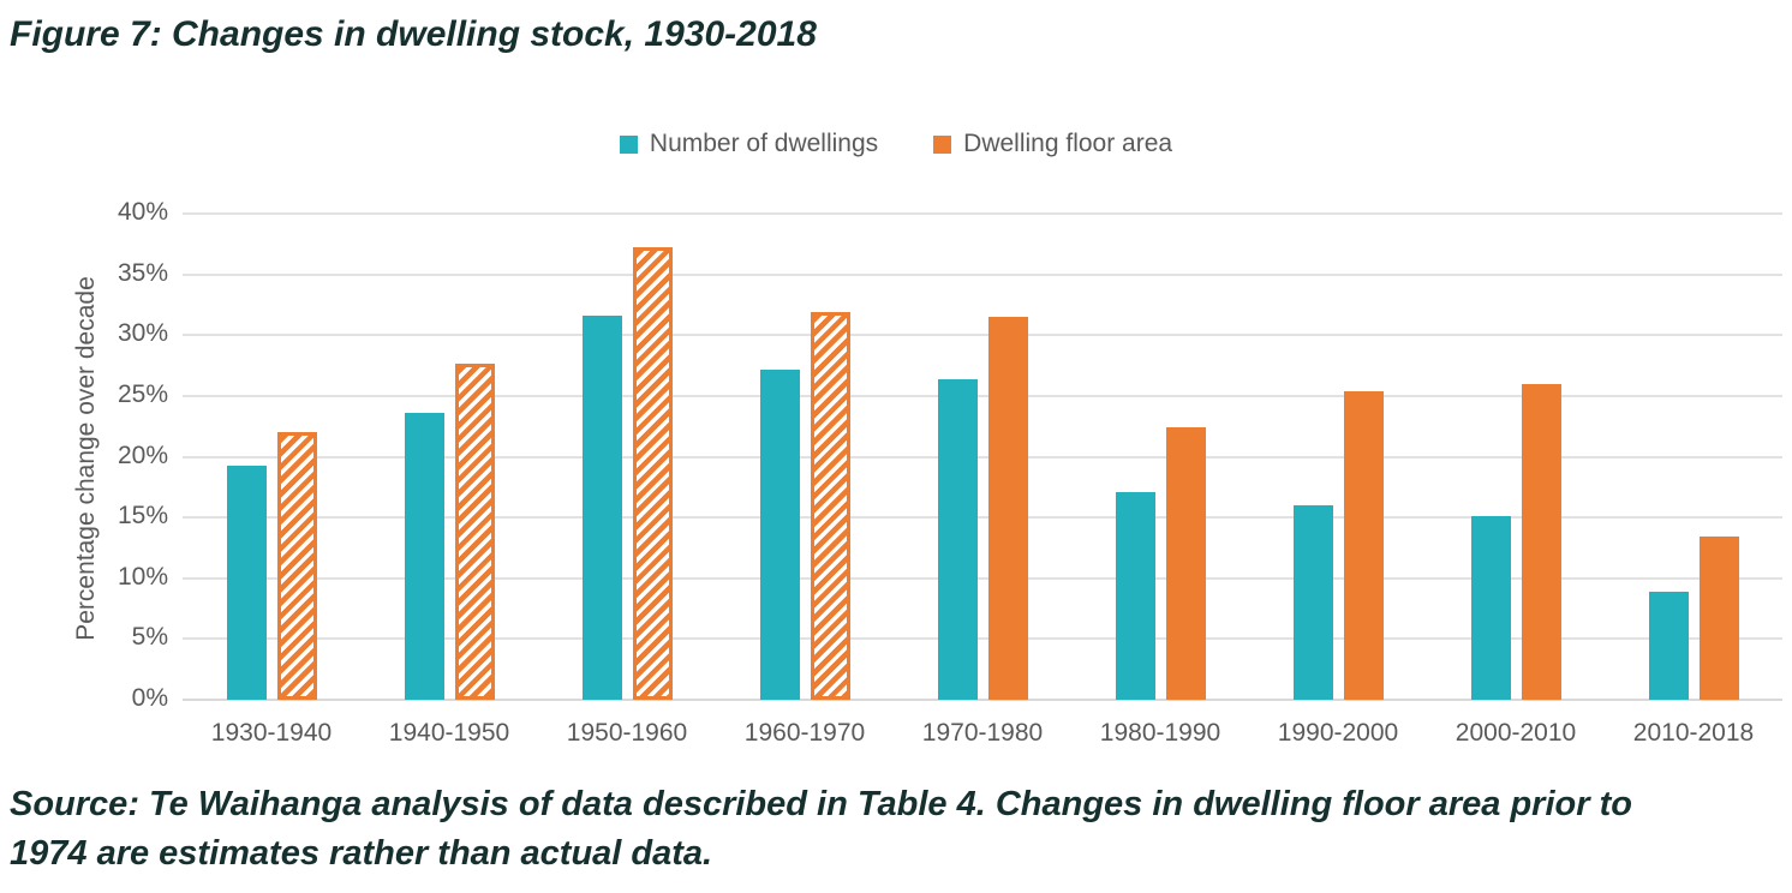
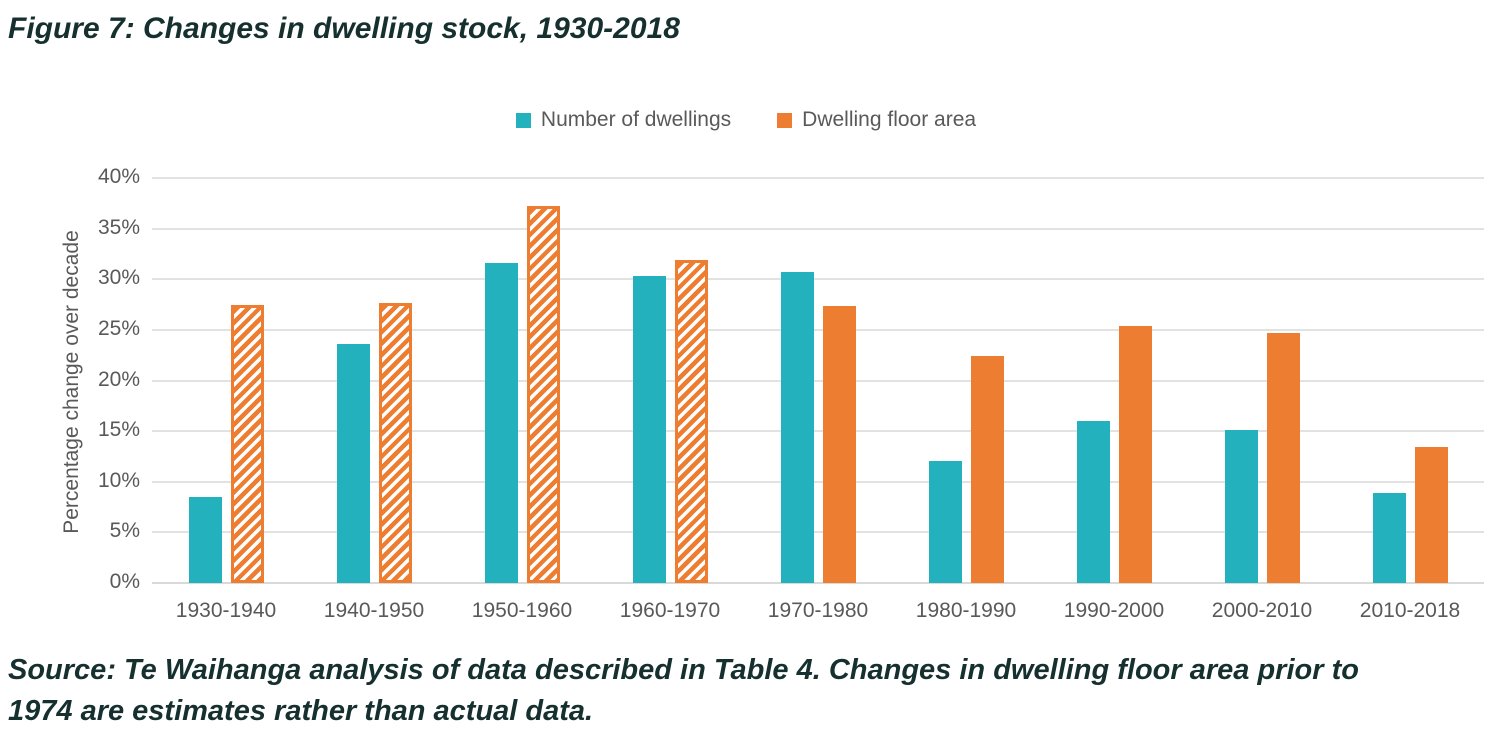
Number of dwellings/1930-1940: 19.3% -> 8.5%
Dwelling floor area/1930-1940: 22.0% -> 27.5%
Number of dwellings/1960-1970: 27.2% -> 30.3%
Number of dwellings/1970-1980: 26.4% -> 30.7%
Dwelling floor area/1970-1980: 31.5% -> 27.4%
Number of dwellings/1980-1990: 17.1% -> 12.1%
Dwelling floor area/2000-2010: 26.0% -> 24.7%
